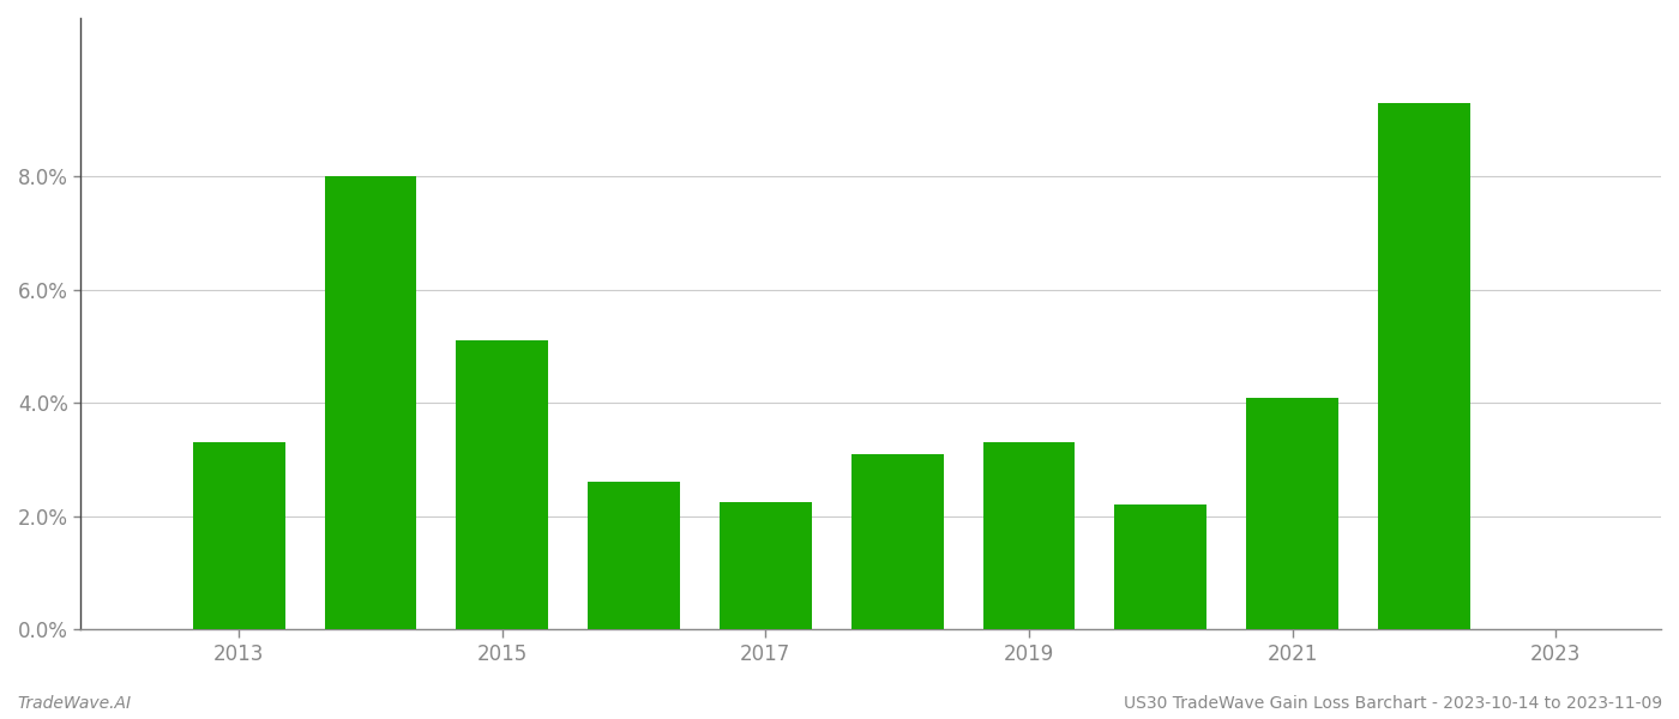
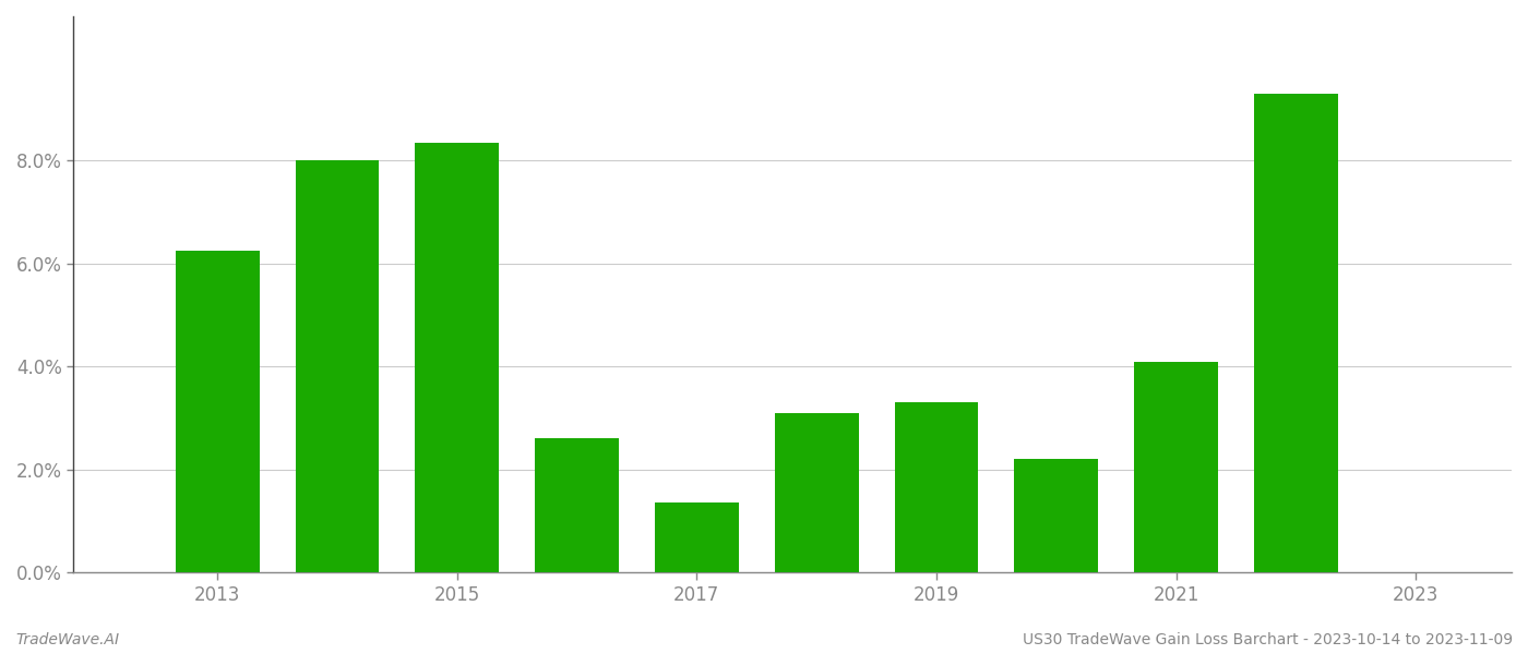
2013: 3.30% -> 6.25%
2015: 5.10% -> 8.35%
2017: 2.25% -> 1.35%
